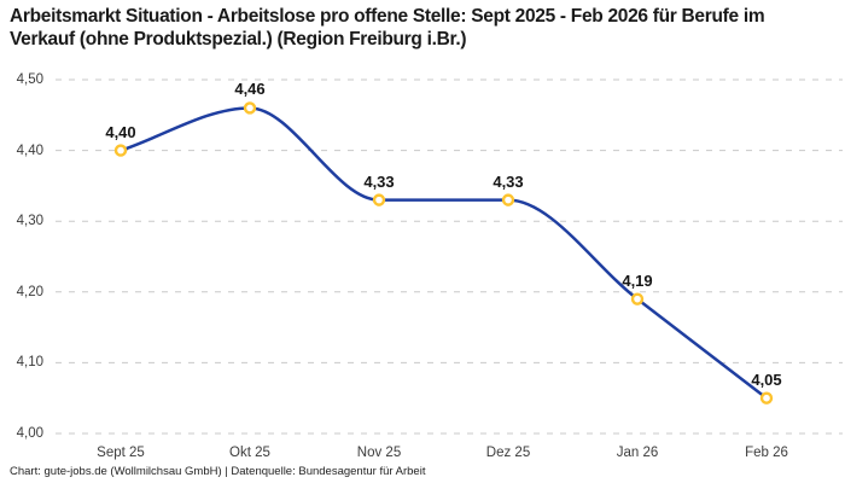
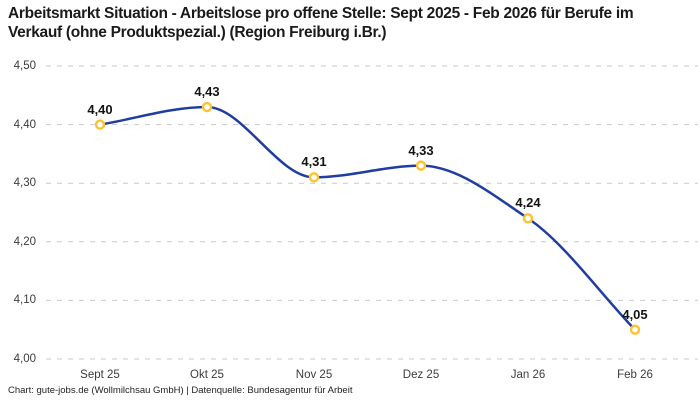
Okt 25: 4,46 -> 4,43
Nov 25: 4,33 -> 4,31
Jan 26: 4,19 -> 4,24
